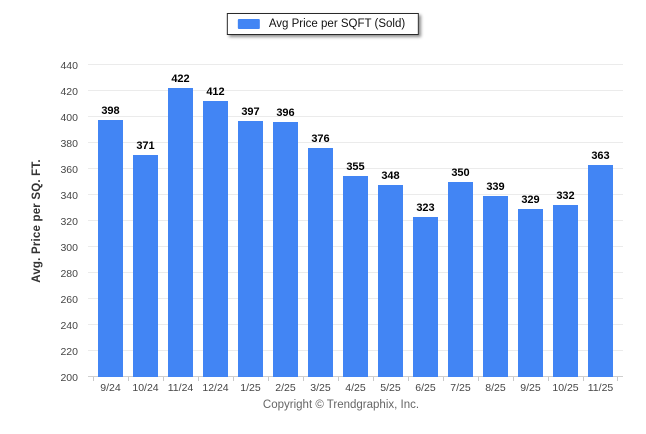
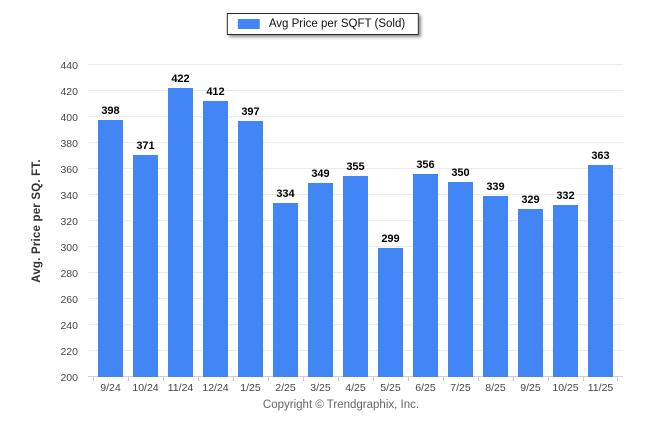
2/25: 396 -> 334
3/25: 376 -> 349
5/25: 348 -> 299
6/25: 323 -> 356
